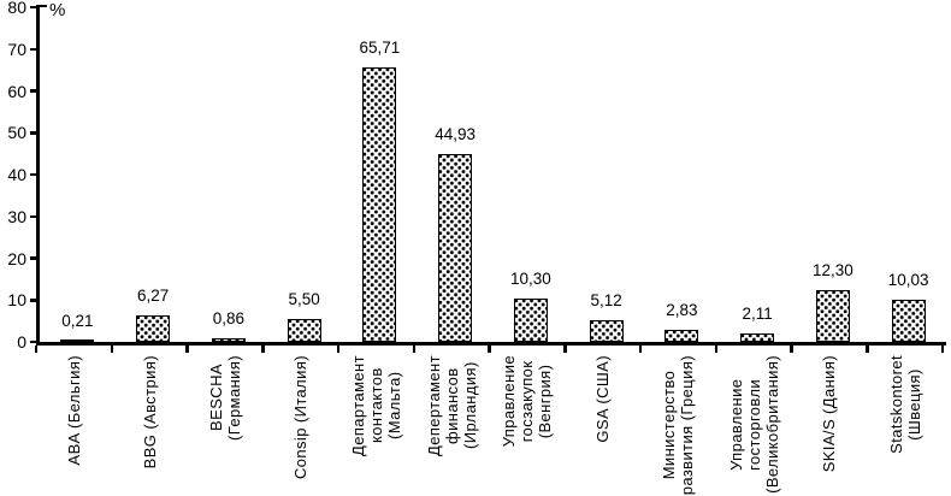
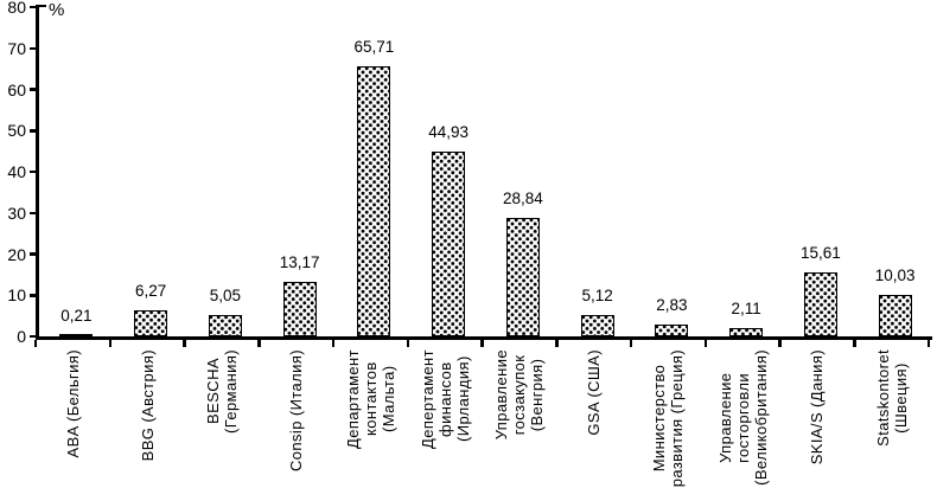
BESCHA (Германия): 0,86 -> 5,05
Consip (Италия): 5,50 -> 13,17
Управление госзакупок (Венгрия): 10,30 -> 28,84
SKIA/S (Дания): 12,30 -> 15,61
